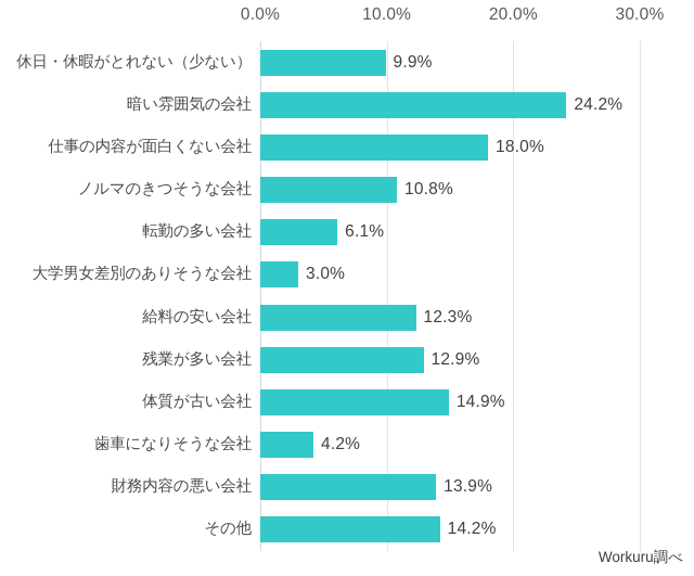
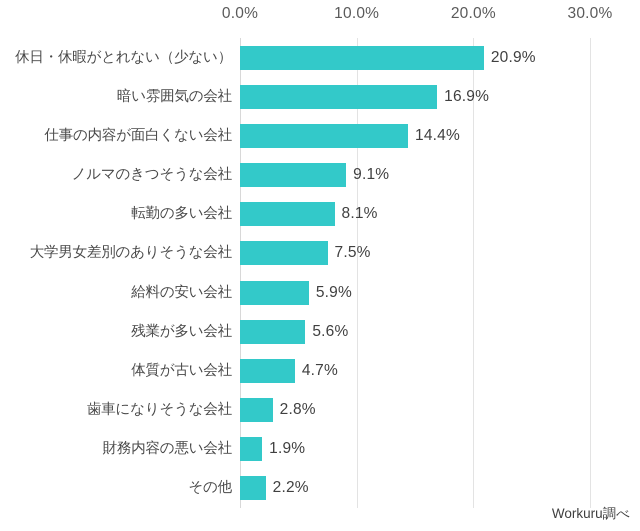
休日・休暇がとれない（少ない）: 9.9% -> 20.9%
暗い雰囲気の会社: 24.2% -> 16.9%
仕事の内容が面白くない会社: 18.0% -> 14.4%
ノルマのきつそうな会社: 10.8% -> 9.1%
転勤の多い会社: 6.1% -> 8.1%
大学男女差別のありそうな会社: 3.0% -> 7.5%
給料の安い会社: 12.3% -> 5.9%
残業が多い会社: 12.9% -> 5.6%
体質が古い会社: 14.9% -> 4.7%
歯車になりそうな会社: 4.2% -> 2.8%
財務内容の悪い会社: 13.9% -> 1.9%
その他: 14.2% -> 2.2%
